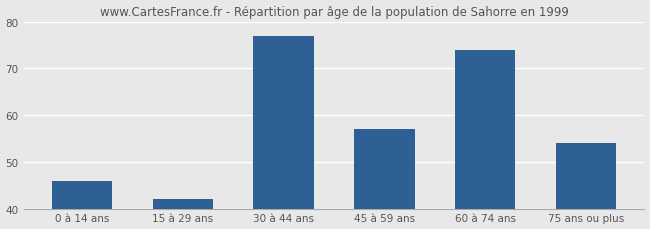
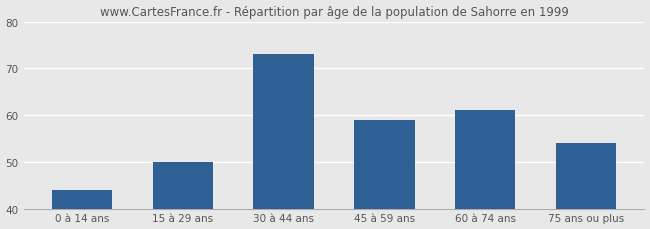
0 à 14 ans: 46 -> 44
15 à 29 ans: 42 -> 50
30 à 44 ans: 77 -> 73
45 à 59 ans: 57 -> 59
60 à 74 ans: 74 -> 61
